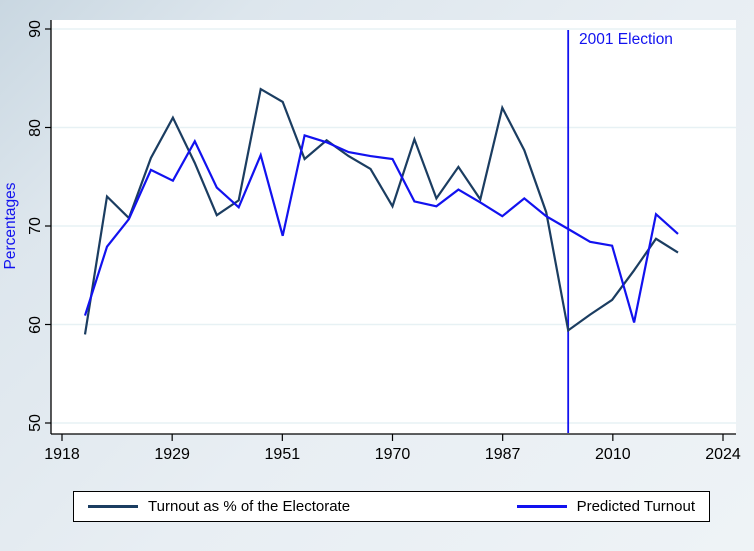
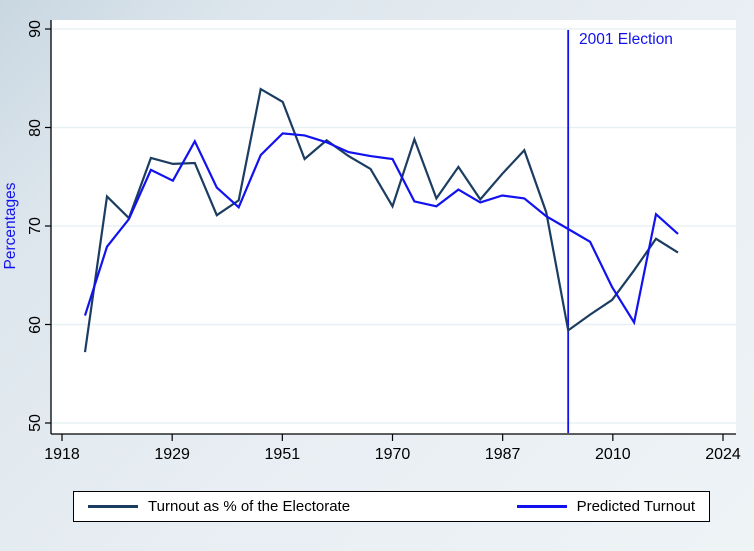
Turnout as % of the Electorate/1918: 59 -> 57
Turnout as % of the Electorate/1929: 81 -> 76
Predicted Turnout/1951: 69 -> 79
Turnout as % of the Electorate/1987: 82 -> 75
Predicted Turnout/1987: 71 -> 73
Predicted Turnout/2010: 68 -> 64
